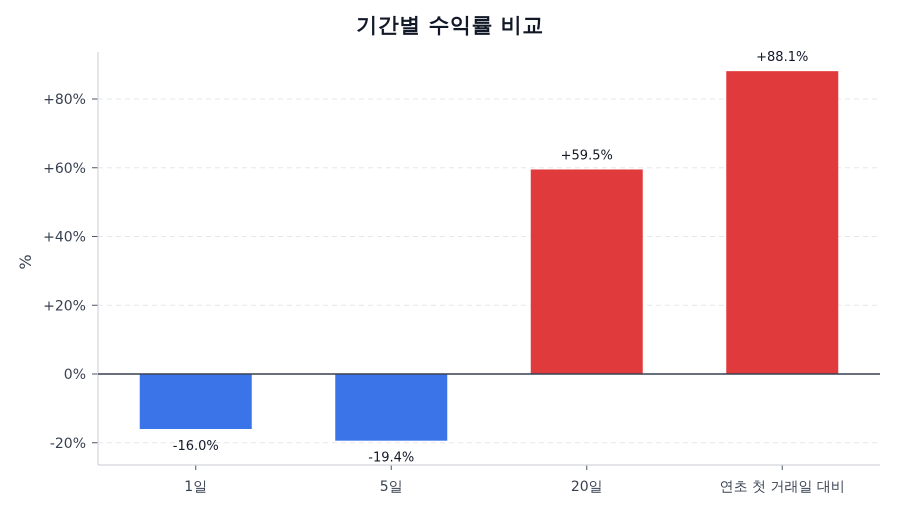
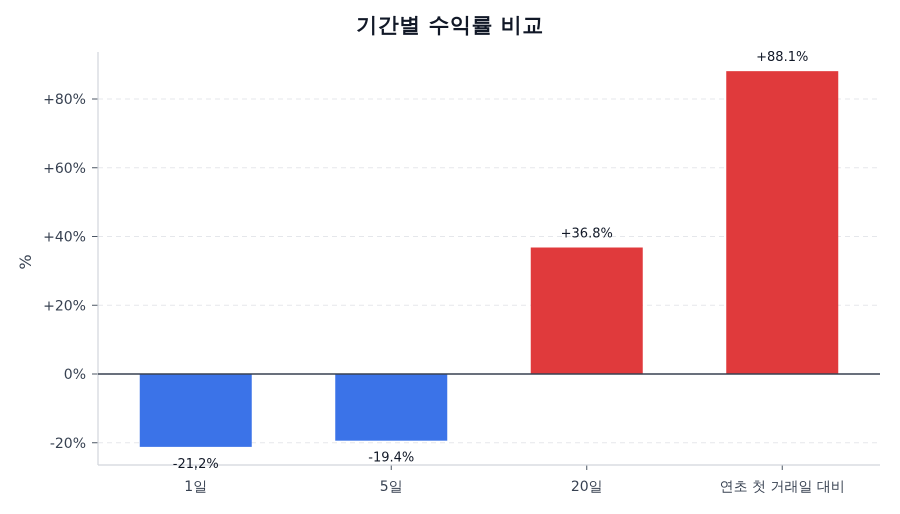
1일: -16.0% -> -21.2%
20일: +59.5% -> +36.8%
